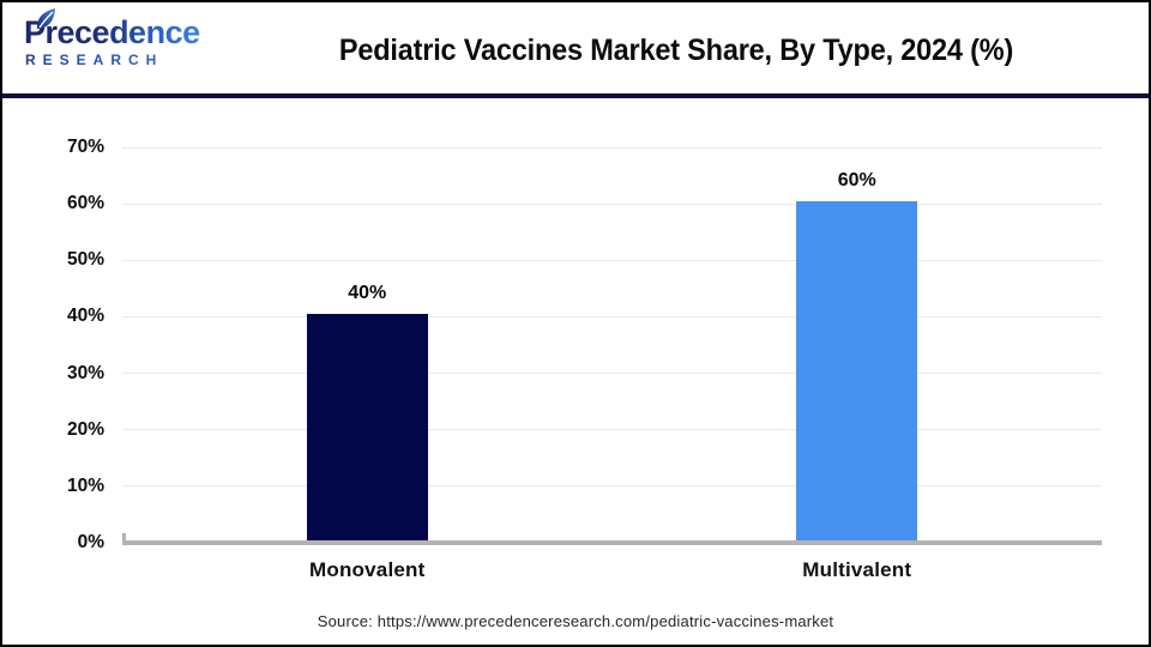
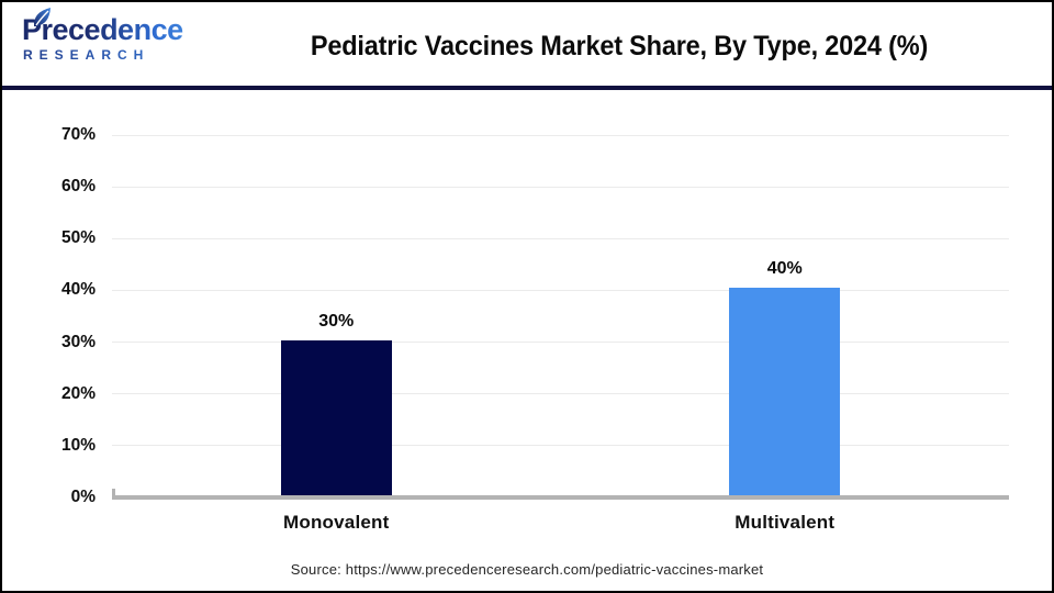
Monovalent: 40% -> 30%
Multivalent: 60% -> 40%
